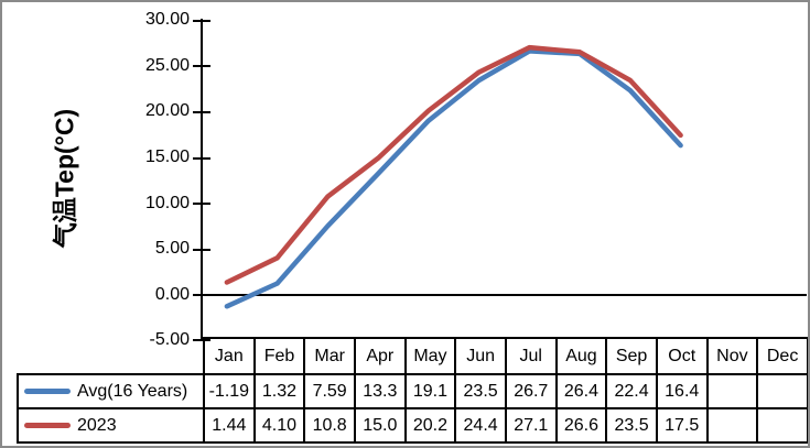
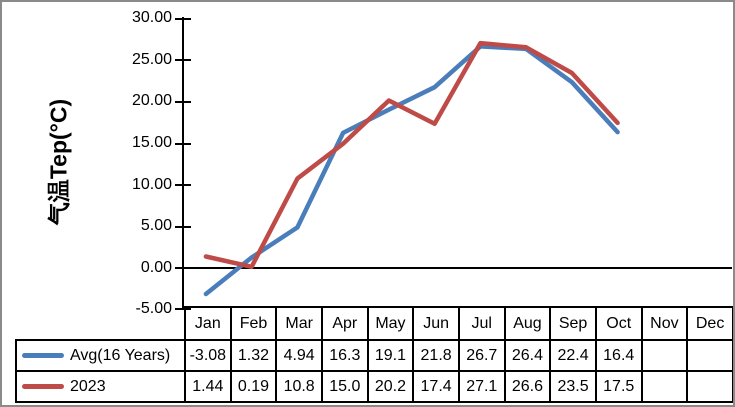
Avg(16 Years)/Jan: -1.19 -> -3.08
2023/Feb: 4.10 -> 0.19
Avg(16 Years)/Mar: 7.59 -> 4.94
Avg(16 Years)/Apr: 13.3 -> 16.3
Avg(16 Years)/Jun: 23.5 -> 21.8
2023/Jun: 24.4 -> 17.4
